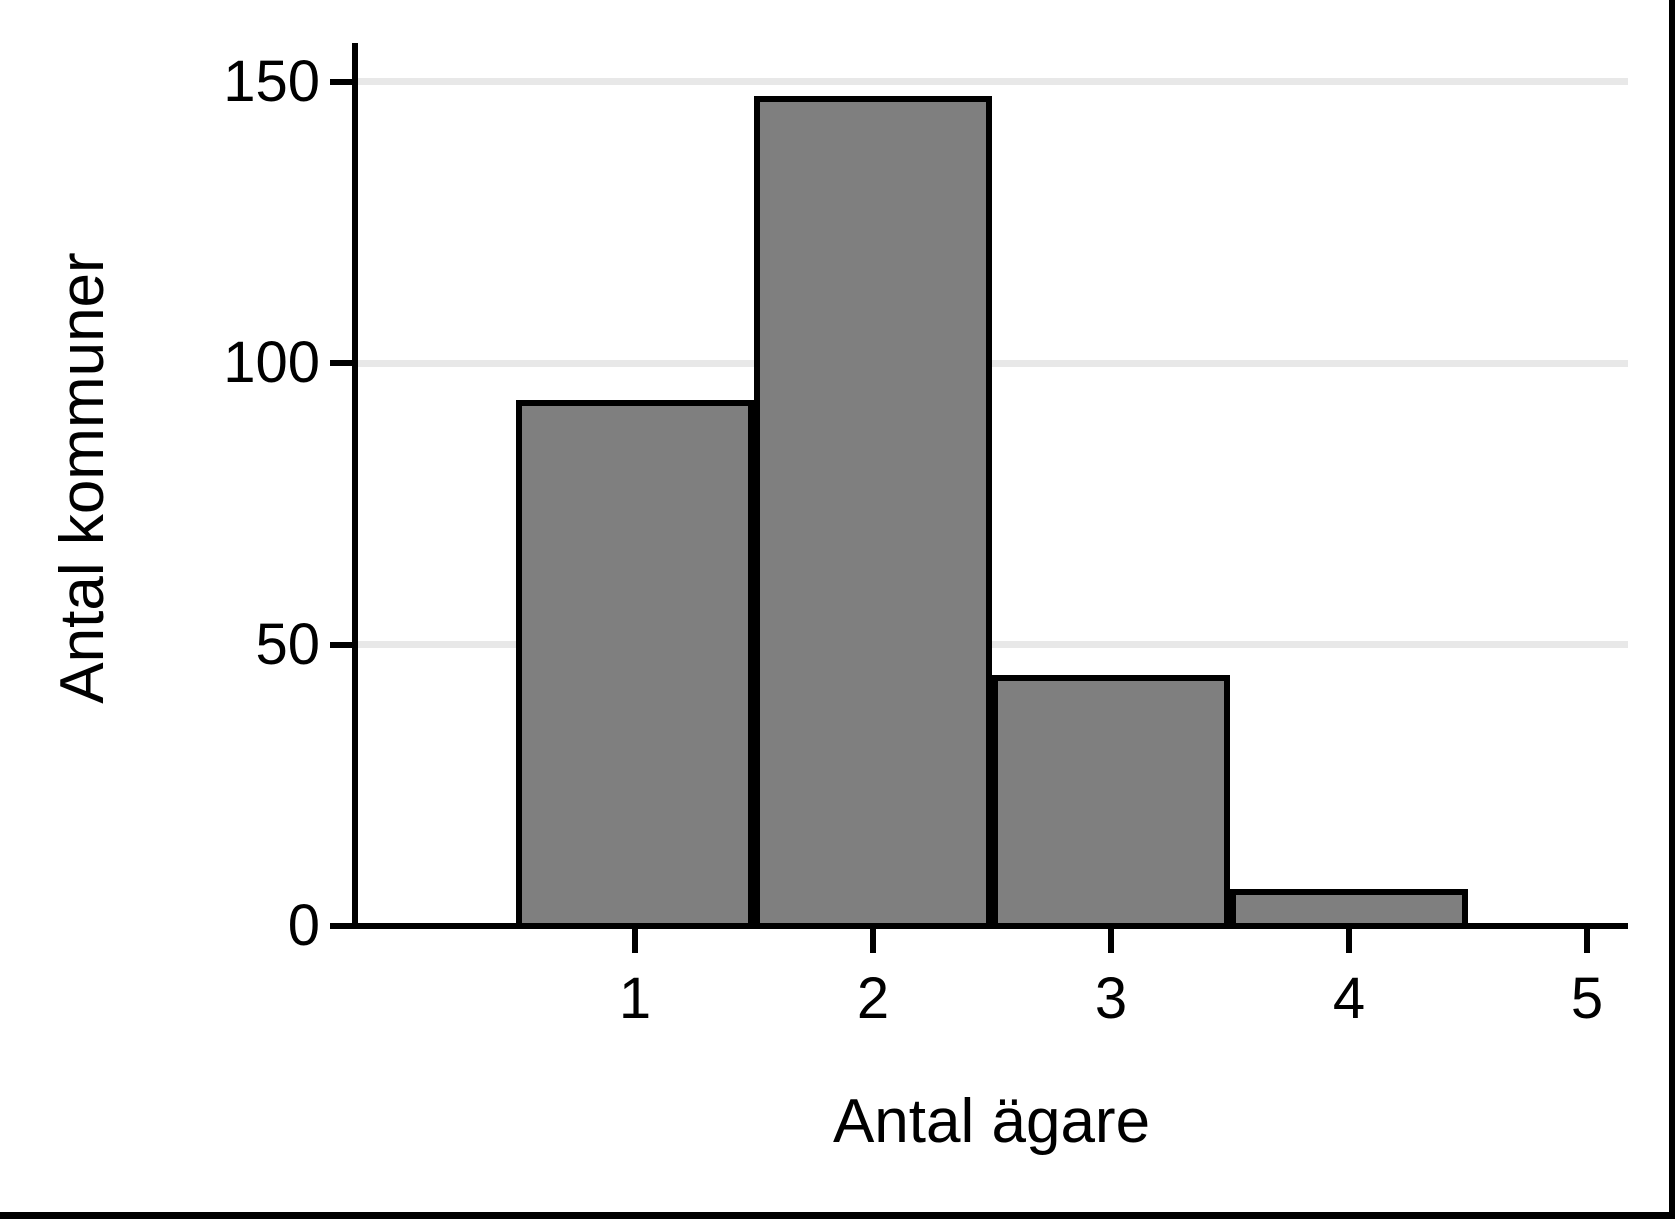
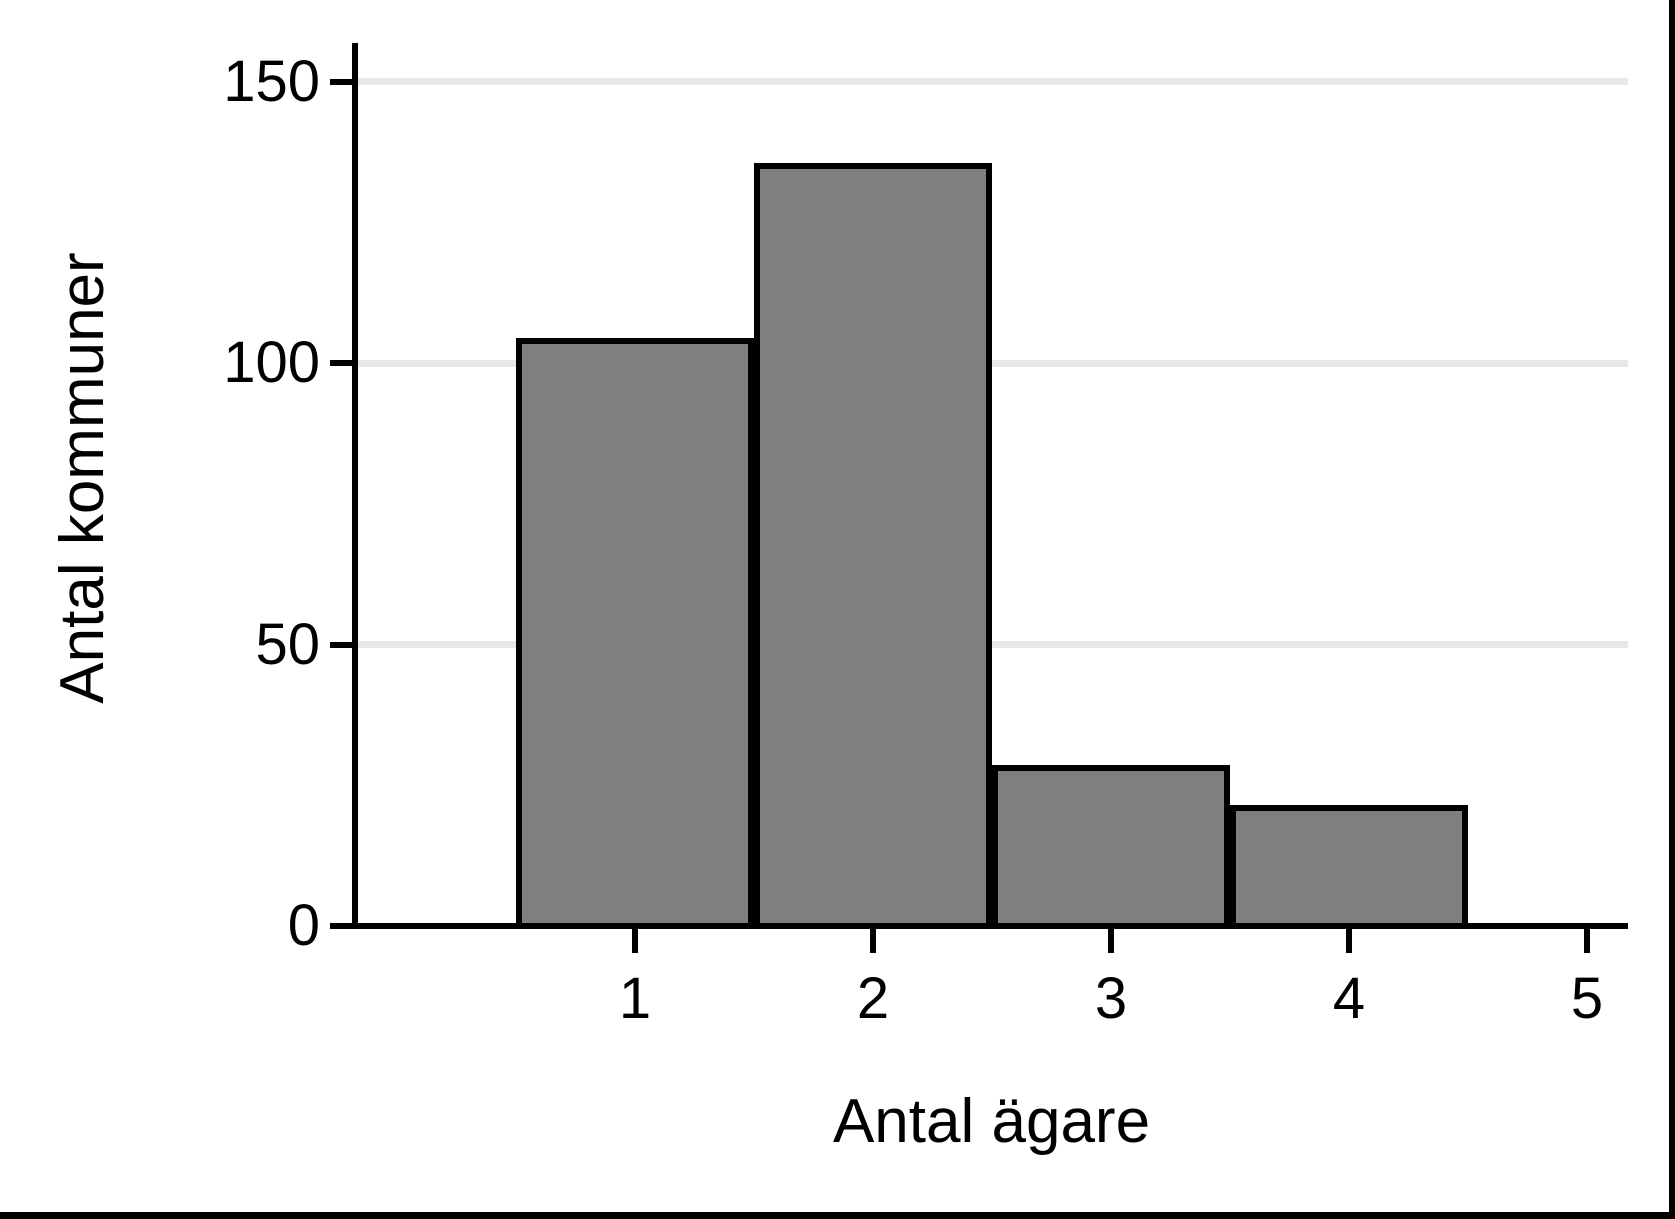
1: 93 -> 104
2: 147 -> 135
3: 44 -> 28
4: 6 -> 21
